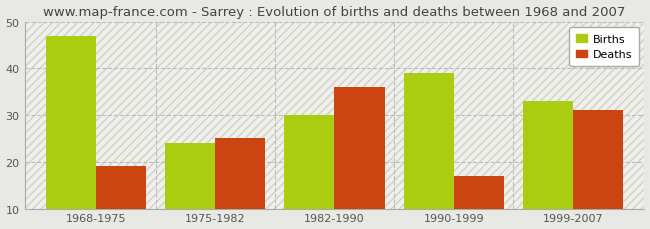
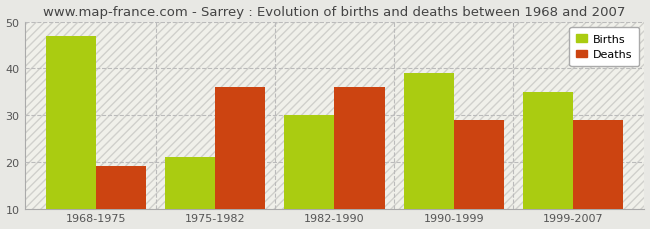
Births/1975-1982: 24 -> 21
Deaths/1975-1982: 25 -> 36
Deaths/1990-1999: 17 -> 29
Births/1999-2007: 33 -> 35
Deaths/1999-2007: 31 -> 29
